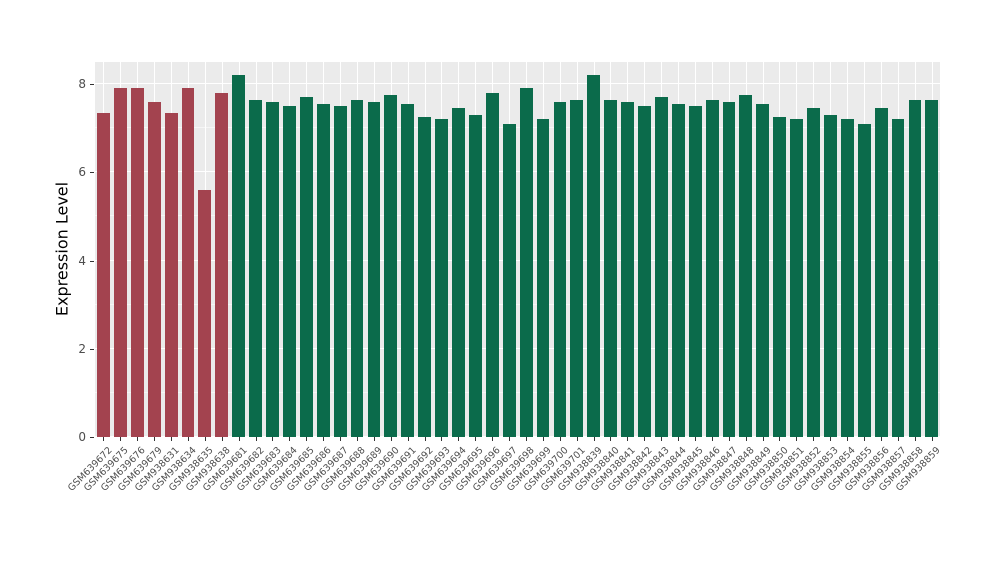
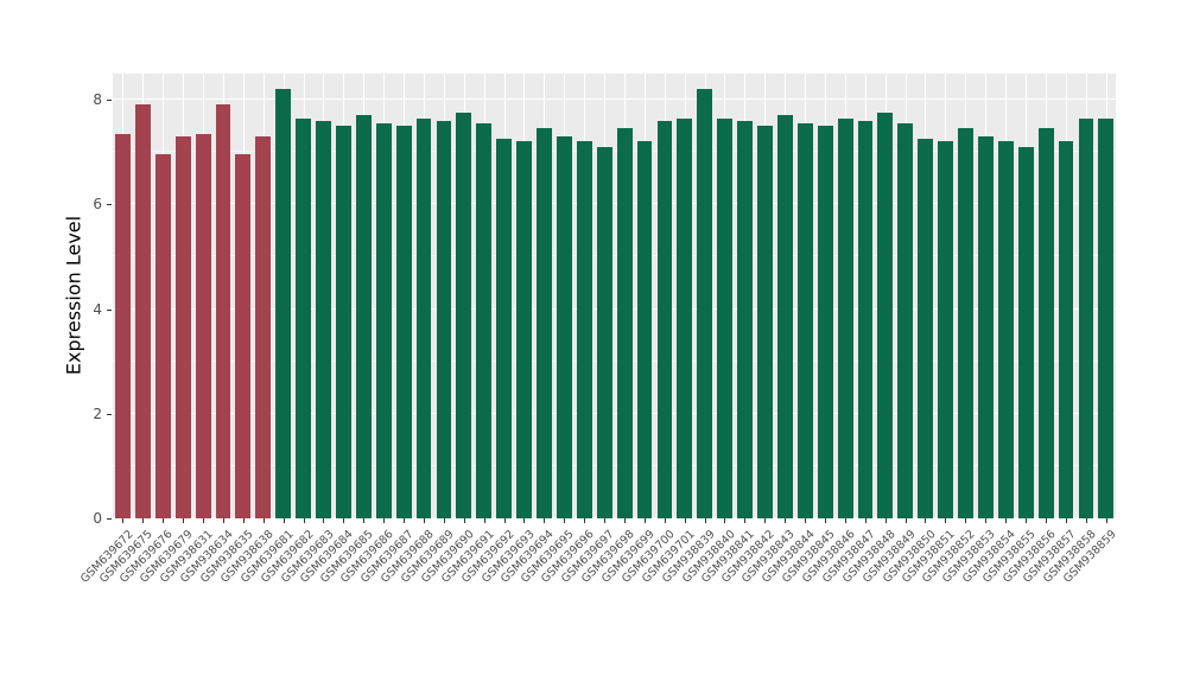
GSM639676: 7.9 -> 7.0
GSM639679: 7.6 -> 7.3
GSM938635: 5.6 -> 7.0
GSM938638: 7.8 -> 7.3
GSM639696: 7.8 -> 7.2
GSM639698: 7.9 -> 7.5
